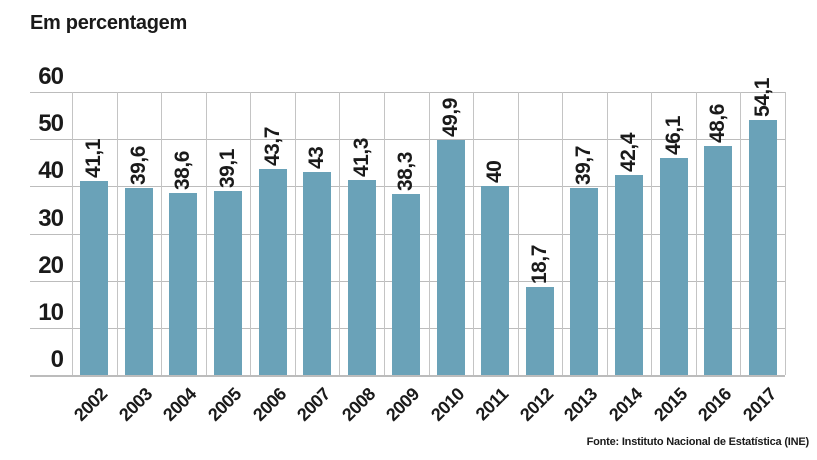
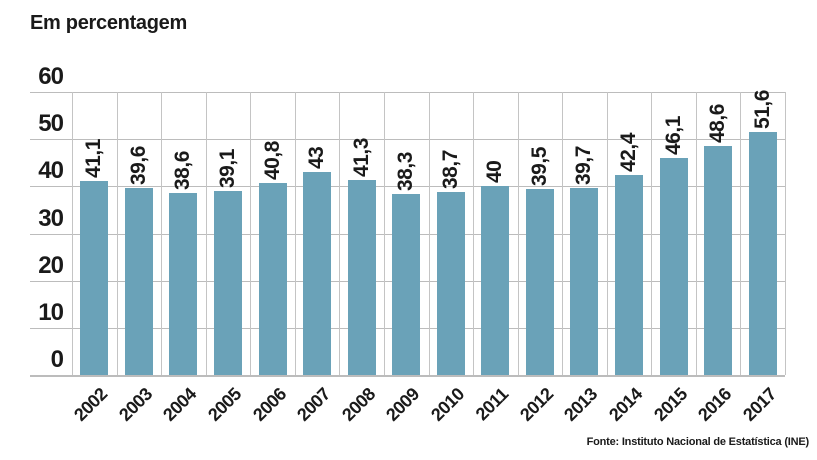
2006: 43,7 -> 40,8
2010: 49,9 -> 38,7
2012: 18,7 -> 39,5
2017: 54,1 -> 51,6
